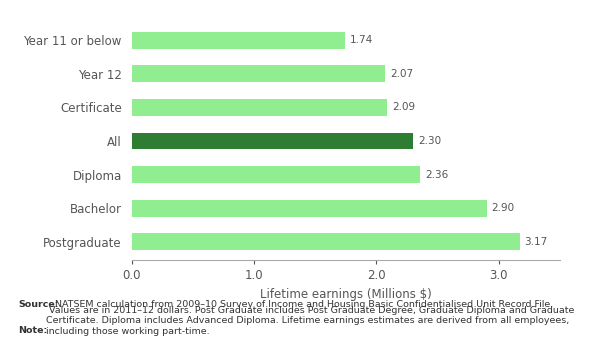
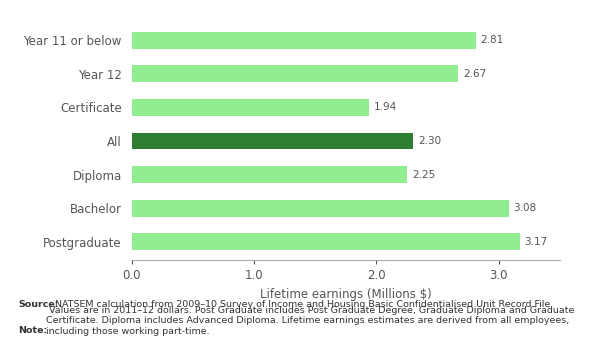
Year 11 or below: 1.74 -> 2.81
Year 12: 2.07 -> 2.67
Certificate: 2.09 -> 1.94
Diploma: 2.36 -> 2.25
Bachelor: 2.90 -> 3.08
